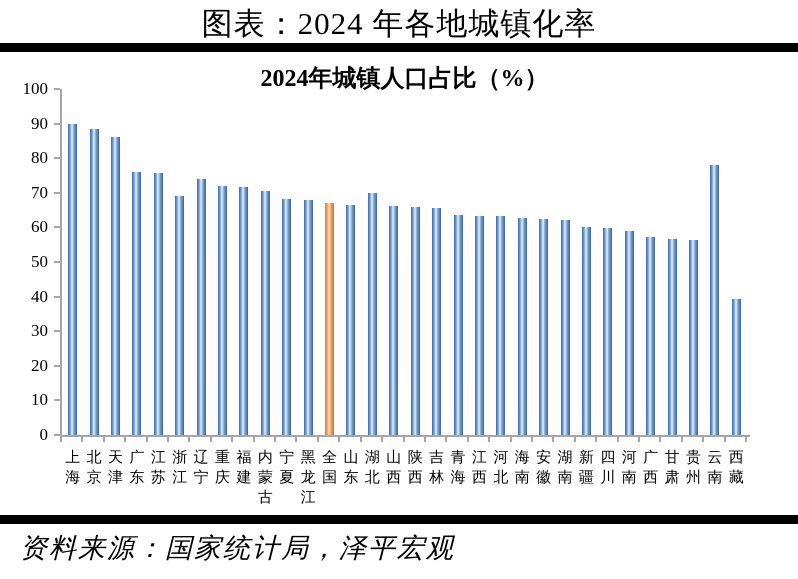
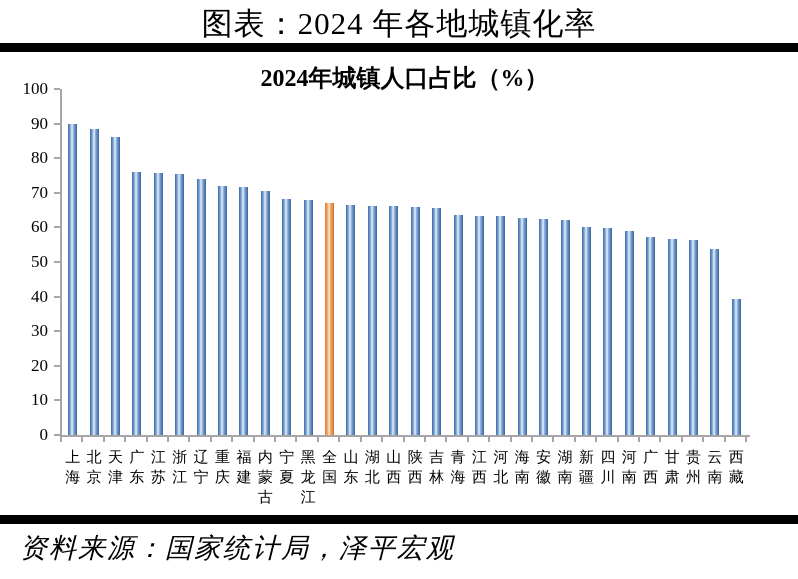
浙江: 69 -> 75
湖北: 70 -> 66
云南: 78 -> 54
